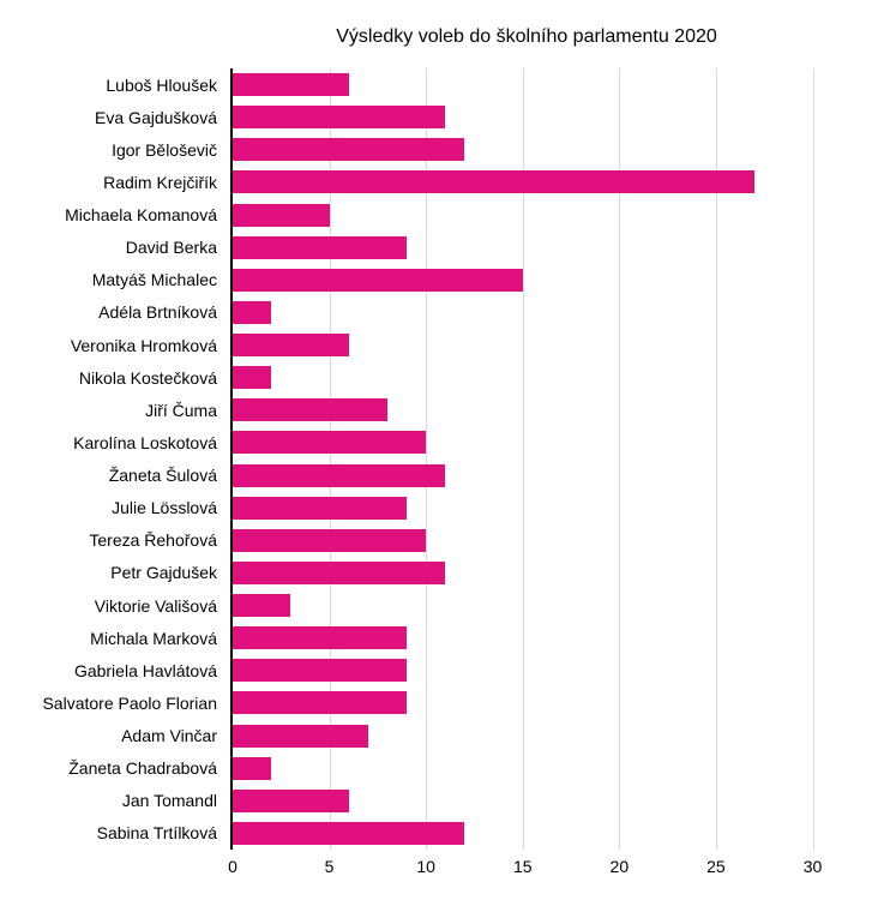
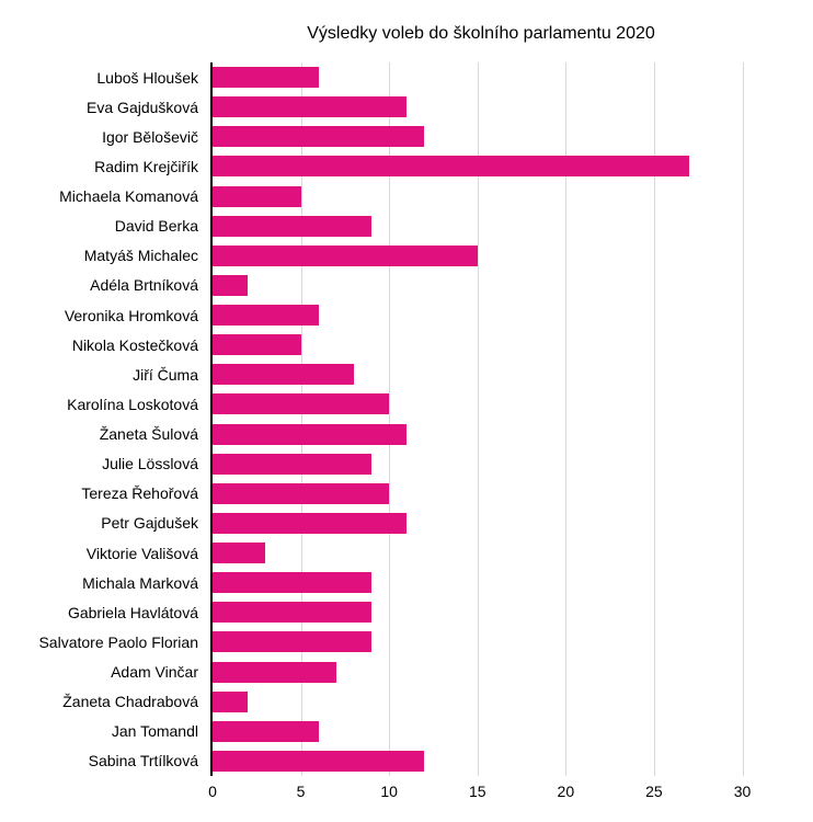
Nikola Kostečková: 2 -> 5
